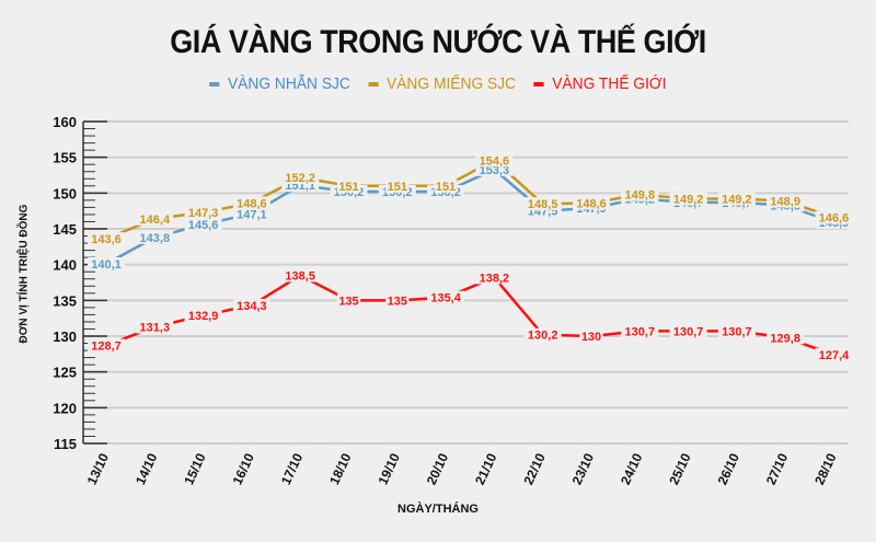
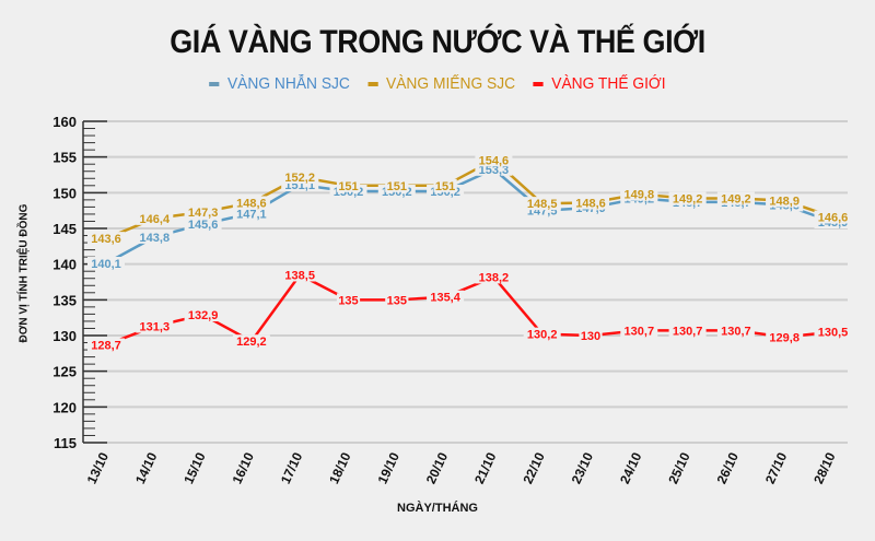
VÀNG THẾ GIỚI/16/10: 134,3 -> 129,2
VÀNG THẾ GIỚI/28/10: 127,4 -> 130,5
